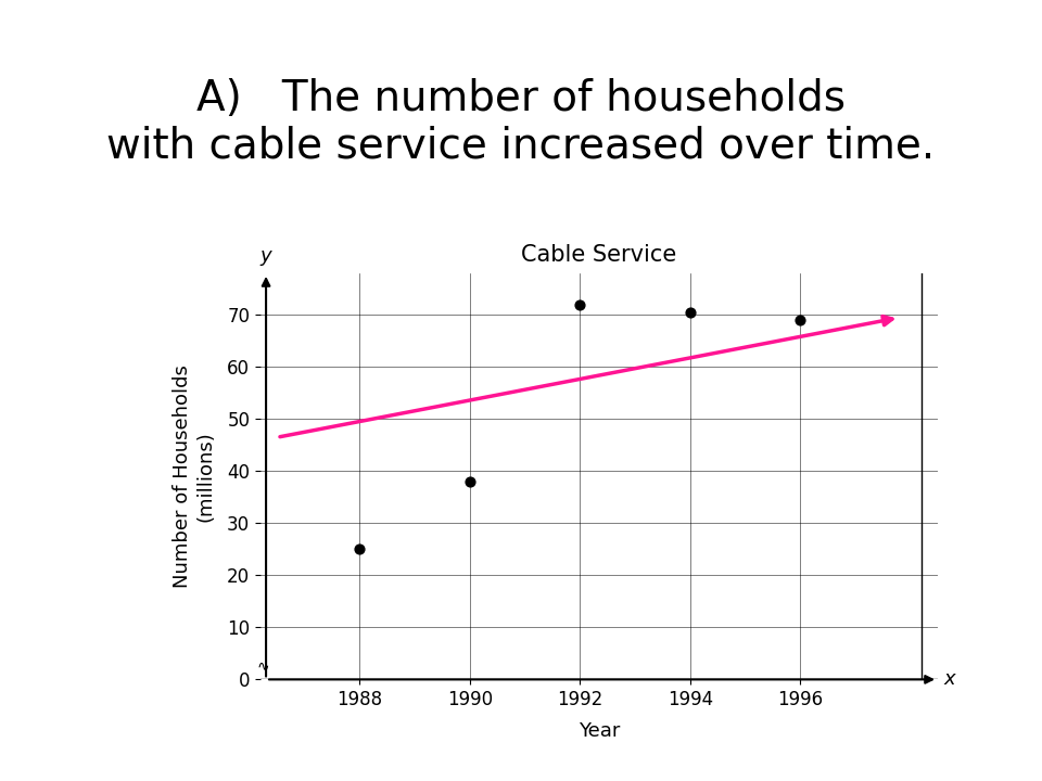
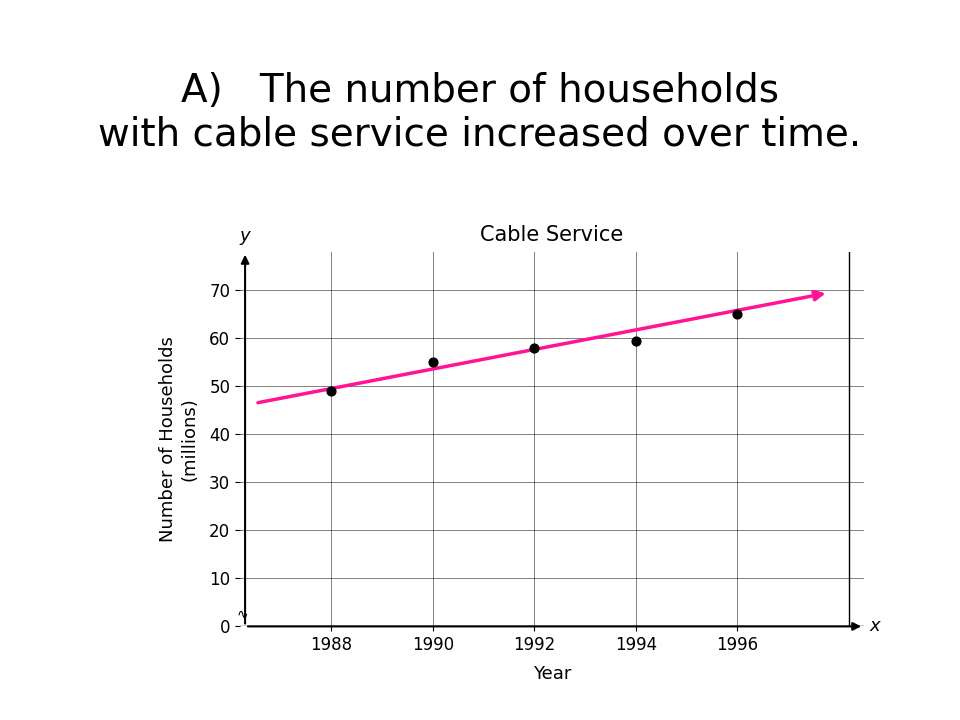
1988: 25.0 -> 49.0
1990: 38.0 -> 55.0
1992: 72.0 -> 58.0
1994: 70.5 -> 59.5
1996: 69.0 -> 65.0
